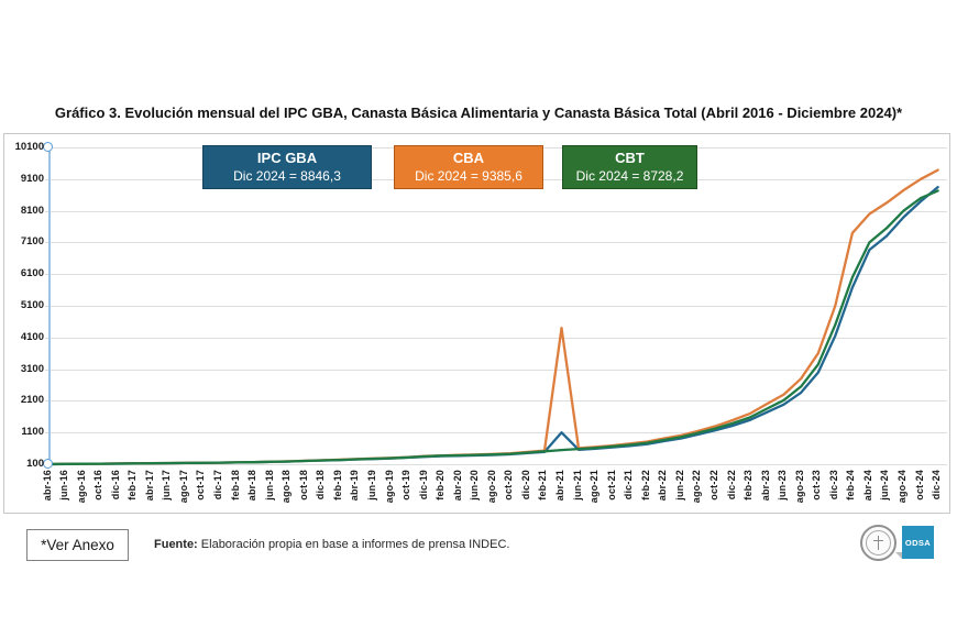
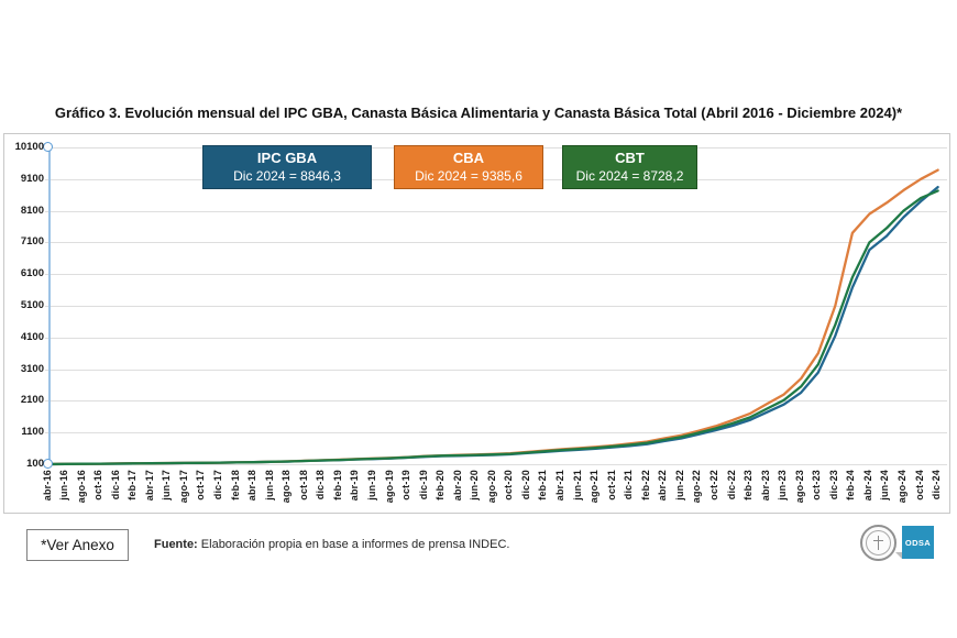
IPC GBA/abr-21: 1100 -> 500
CBA/abr-21: 4400 -> 600
